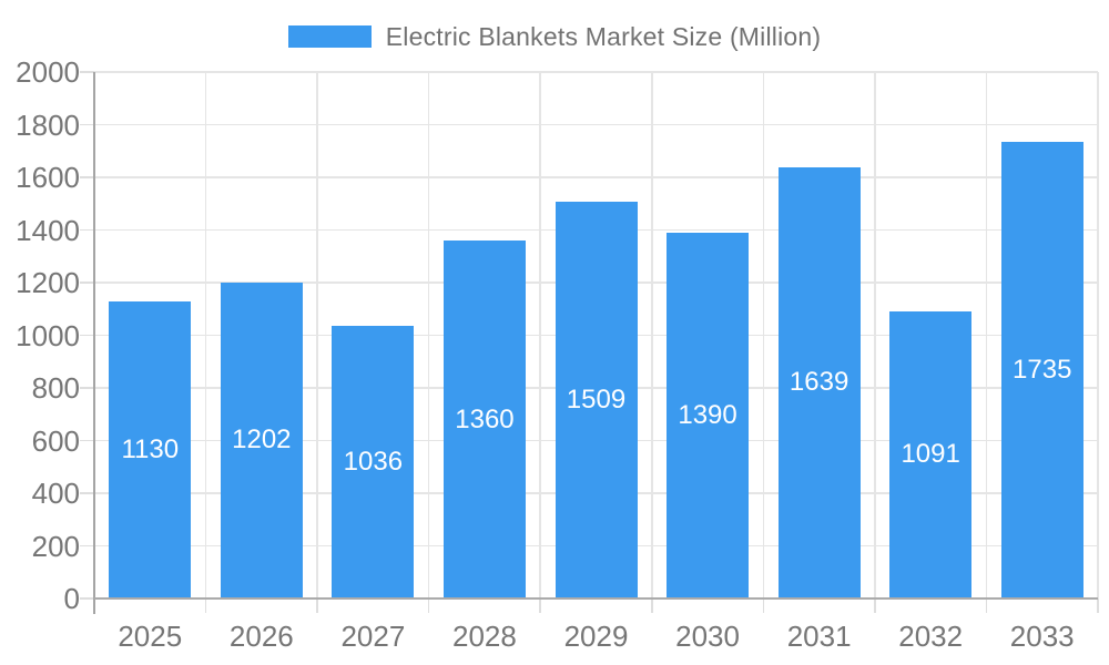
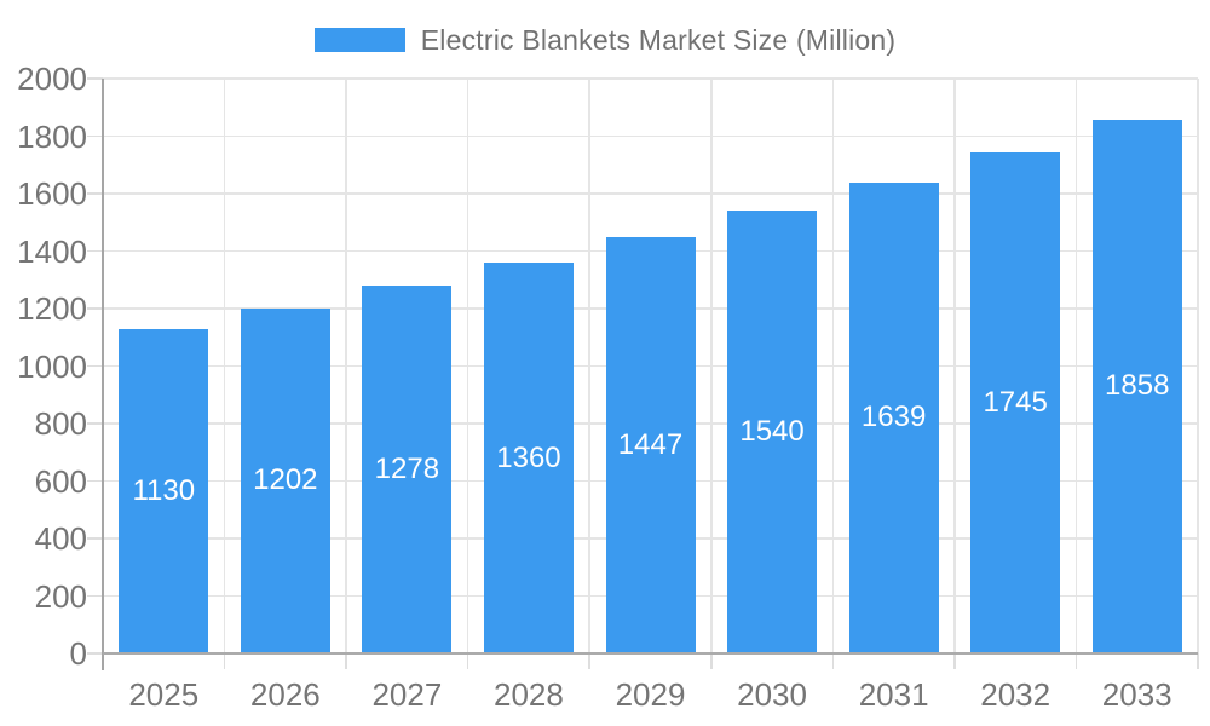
2027: 1036 -> 1278
2029: 1509 -> 1447
2030: 1390 -> 1540
2032: 1091 -> 1745
2033: 1735 -> 1858
